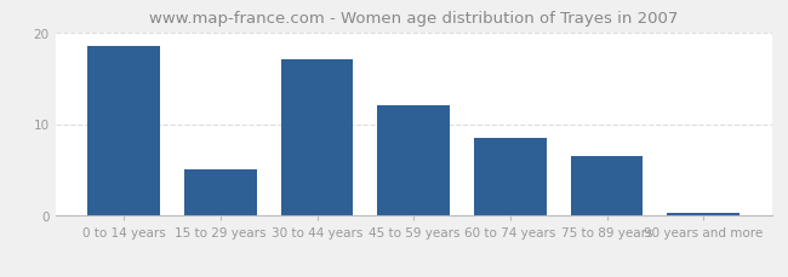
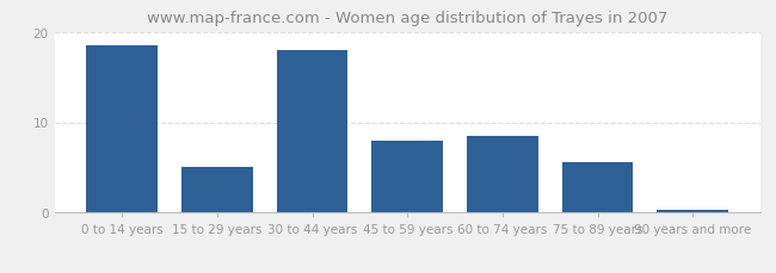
30 to 44 years: 17.0 -> 18.0
45 to 59 years: 12.0 -> 8.0
75 to 89 years: 6.5 -> 5.6
